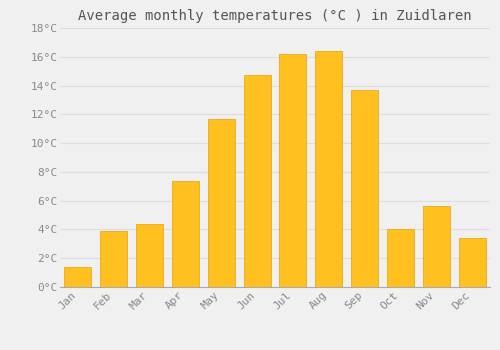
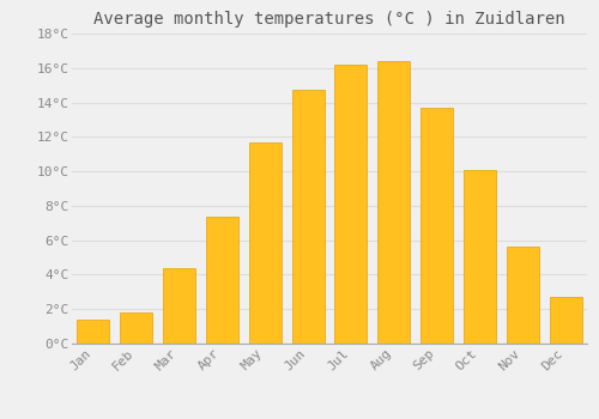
Feb: 3.9°C -> 1.8°C
Oct: 4.0°C -> 10.1°C
Dec: 3.4°C -> 2.7°C
